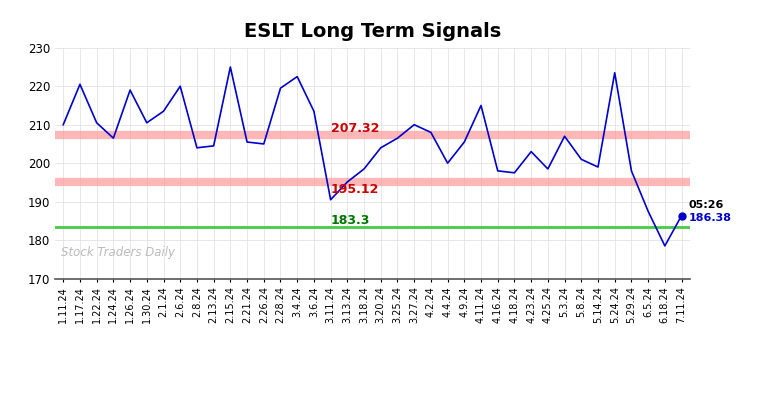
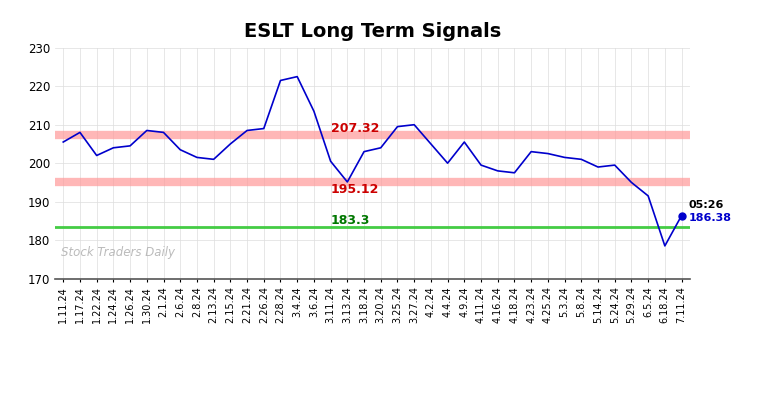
1.11.24: 210.0 -> 205.5
1.17.24: 220.5 -> 208.0
1.22.24: 210.5 -> 202.0
1.24.24: 206.5 -> 204.0
1.26.24: 219.0 -> 204.5
1.30.24: 210.5 -> 208.5
2.1.24: 213.5 -> 208.0
2.6.24: 220.0 -> 203.5
2.8.24: 204.0 -> 201.5
2.13.24: 204.5 -> 201.0
2.15.24: 225.0 -> 205.0
2.21.24: 205.5 -> 208.5
2.26.24: 205.0 -> 209.0
2.28.24: 219.5 -> 221.5
3.11.24: 190.5 -> 200.5
3.18.24: 198.5 -> 203.0
3.25.24: 206.5 -> 209.5
4.2.24: 208.0 -> 205.0
4.11.24: 215.0 -> 199.5
4.25.24: 198.5 -> 202.5
5.3.24: 207.0 -> 201.5
5.24.24: 223.5 -> 199.5
5.29.24: 198.0 -> 195.0
6.5.24: 187.5 -> 191.5
